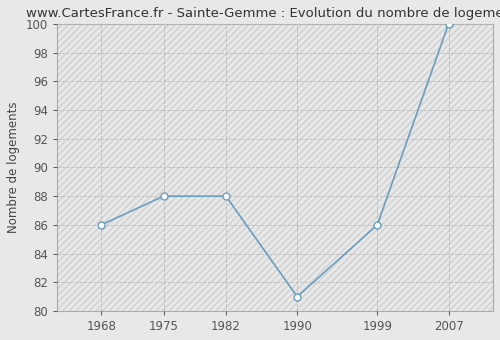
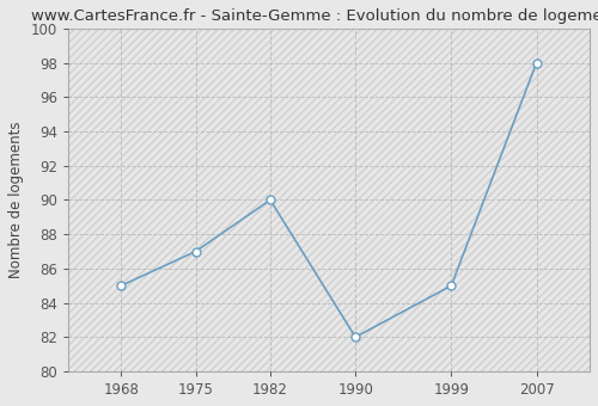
1968: 86 -> 85
1975: 88 -> 87
1982: 88 -> 90
1990: 81 -> 82
1999: 86 -> 85
2007: 100 -> 98
